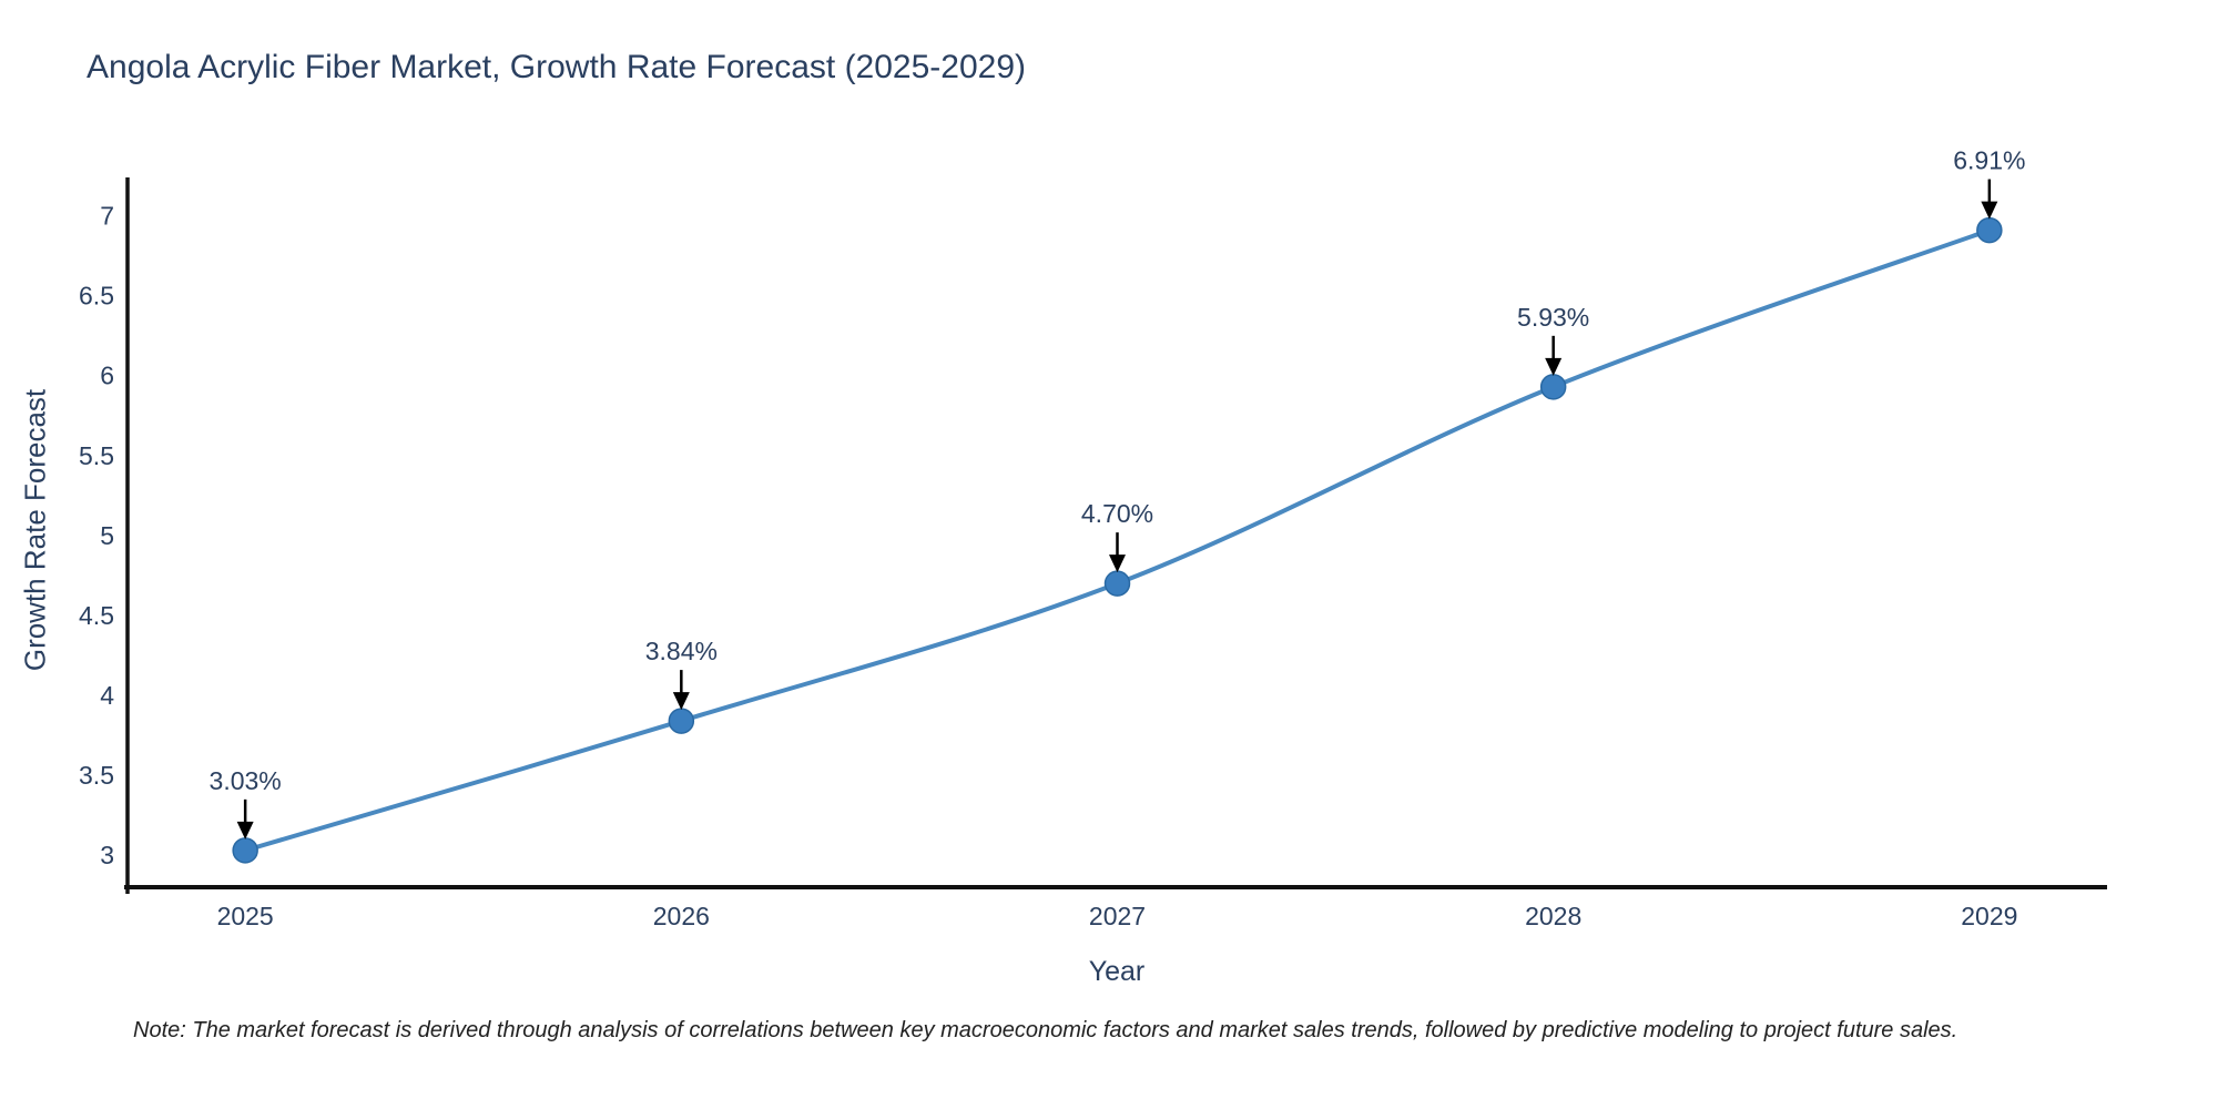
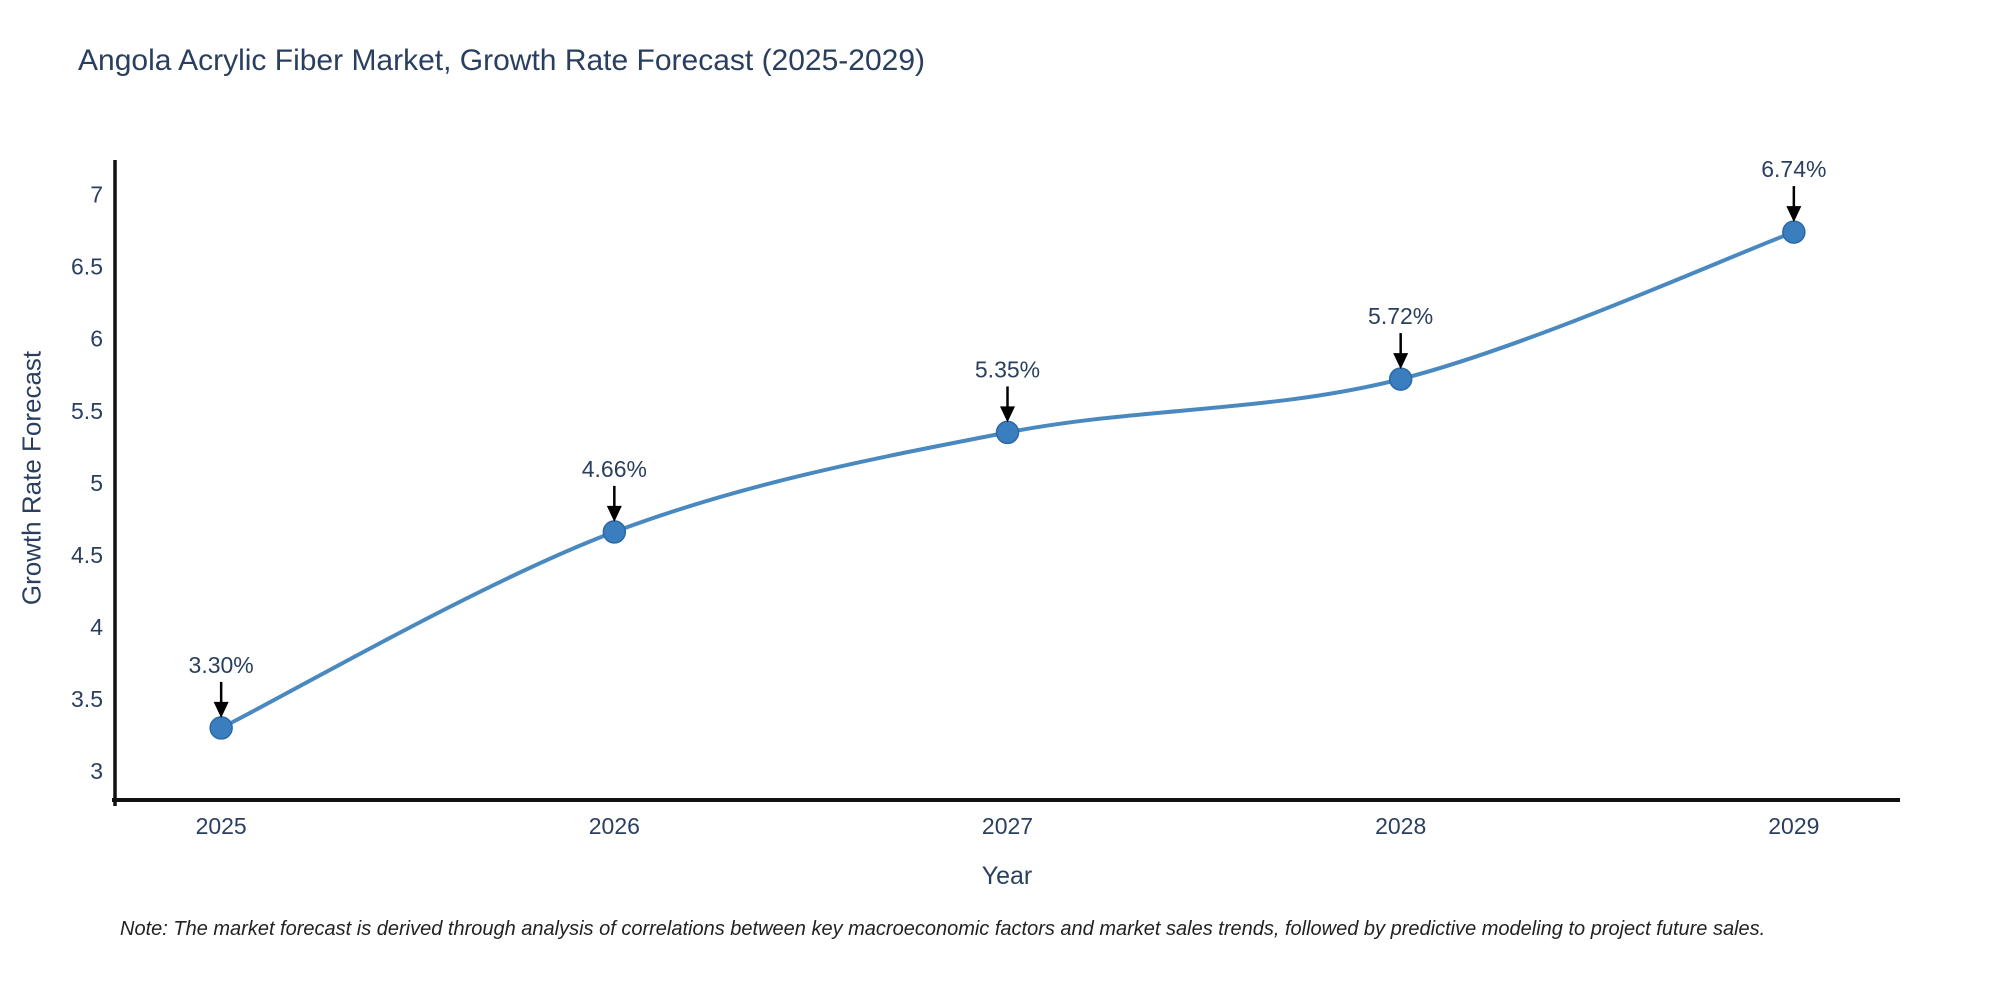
2025: 3.03% -> 3.30%
2026: 3.84% -> 4.66%
2027: 4.70% -> 5.35%
2028: 5.93% -> 5.72%
2029: 6.91% -> 6.74%
